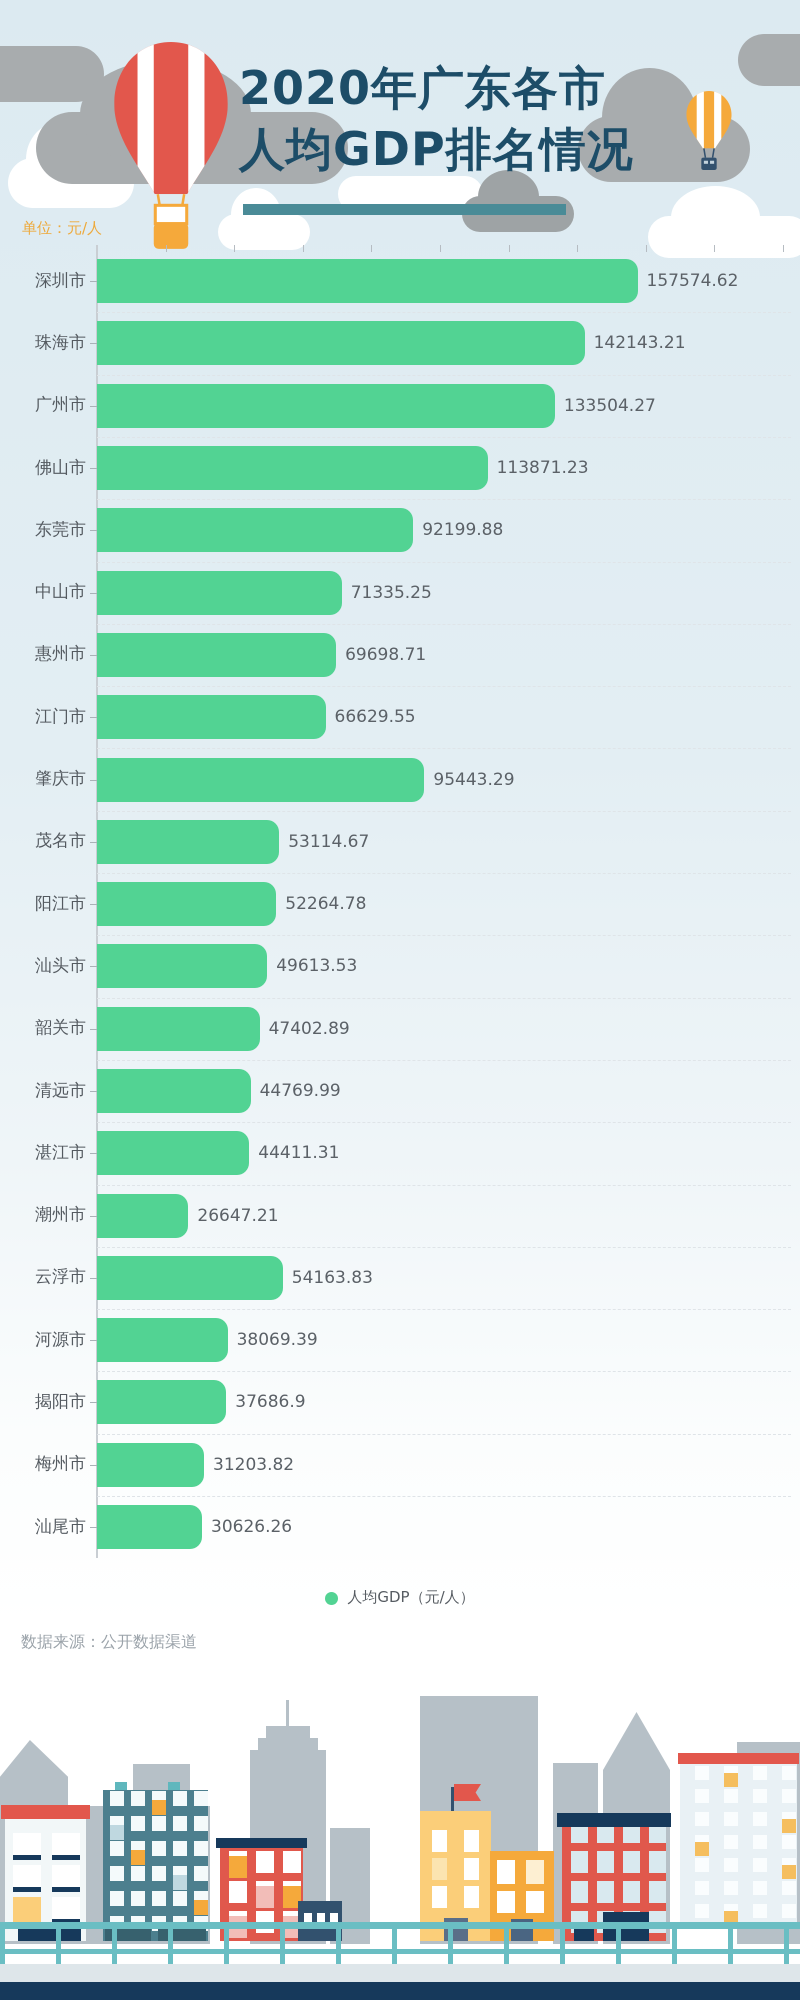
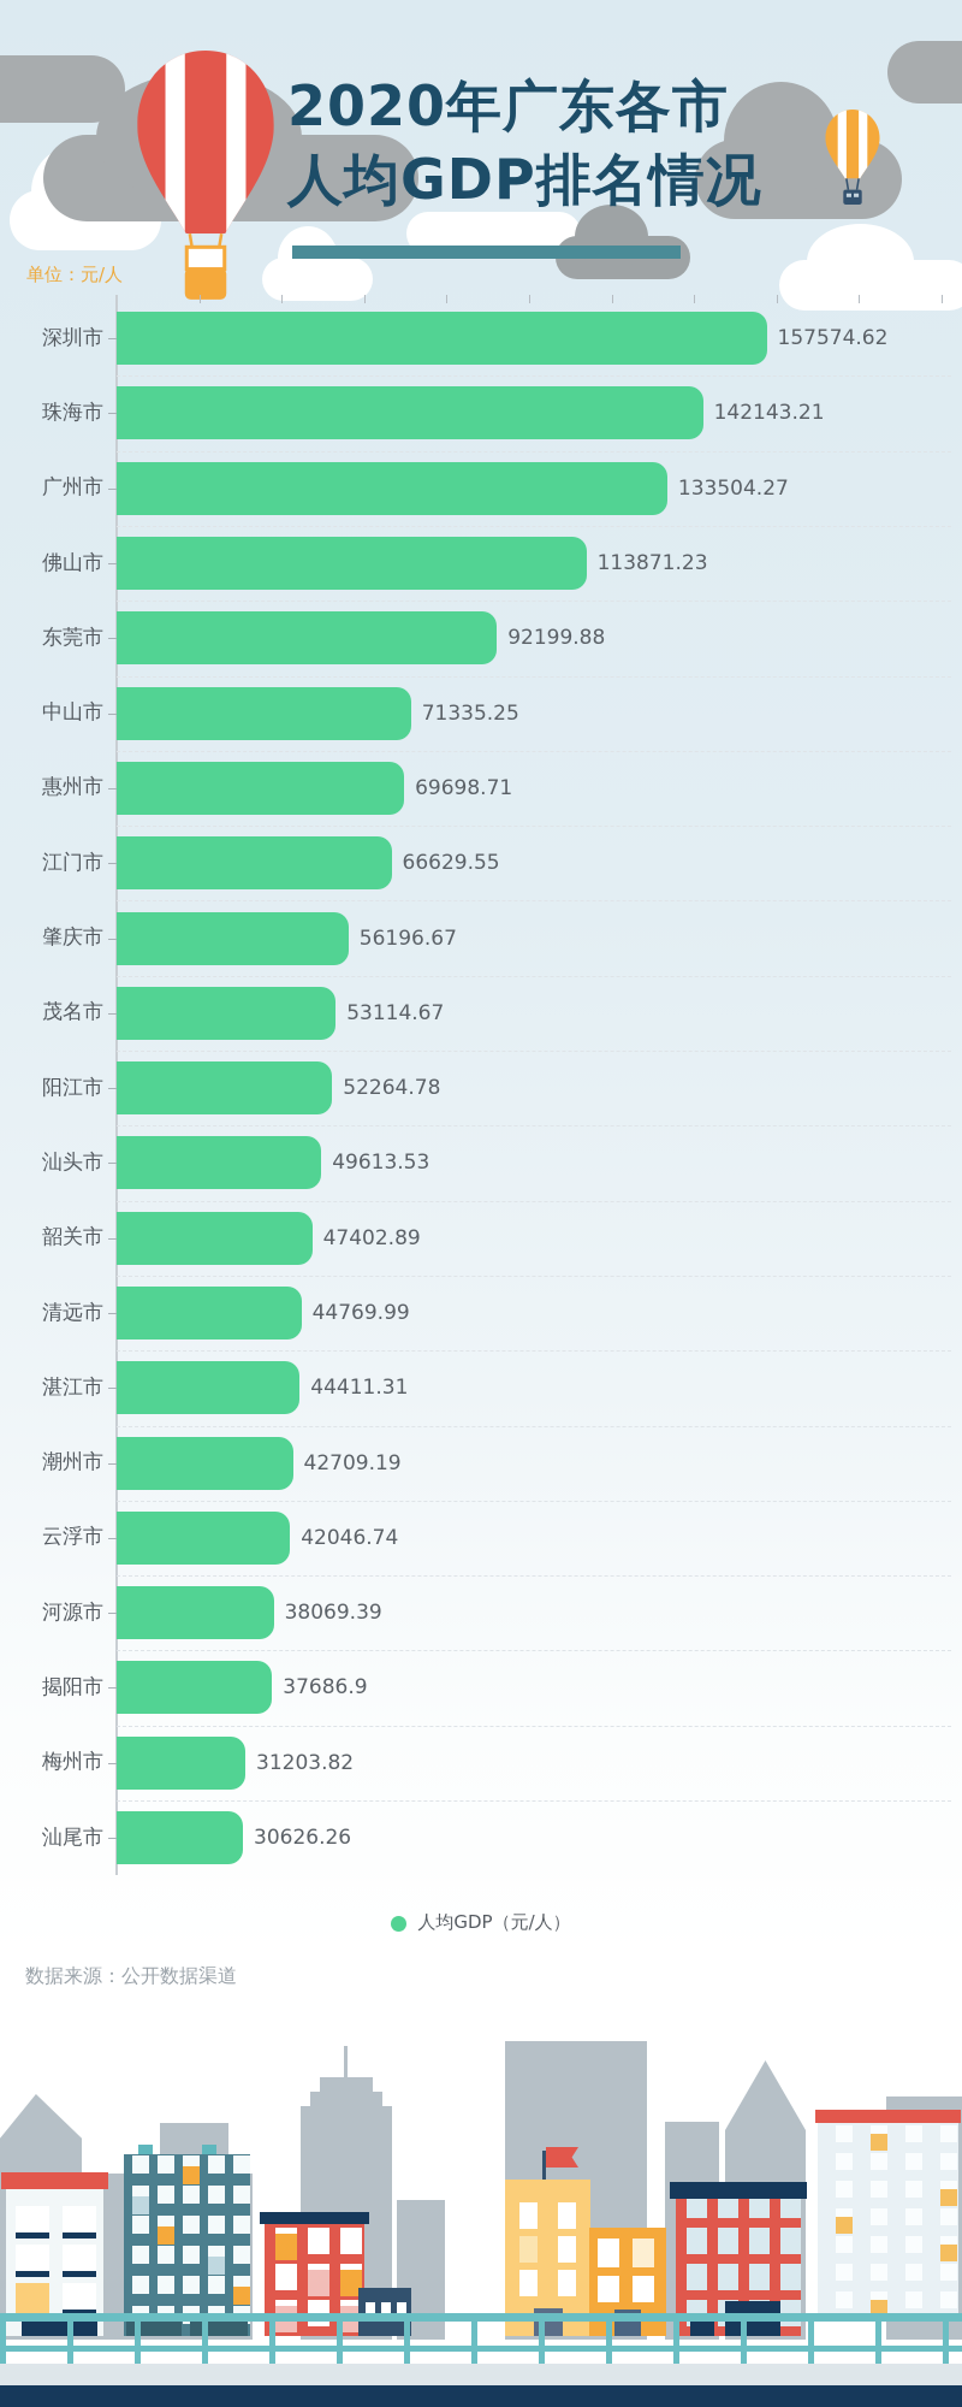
肇庆市: 95443.29 -> 56196.67
潮州市: 26647.21 -> 42709.19
云浮市: 54163.83 -> 42046.74
